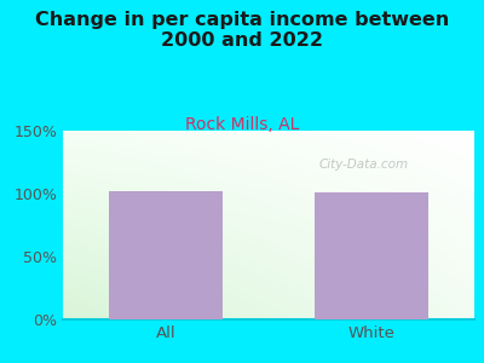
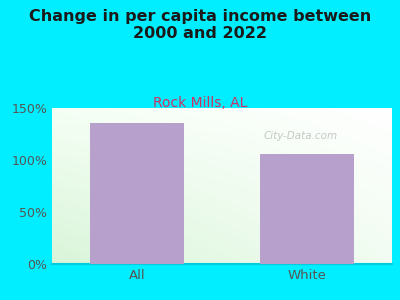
All: 102% -> 136%
White: 101% -> 106%
